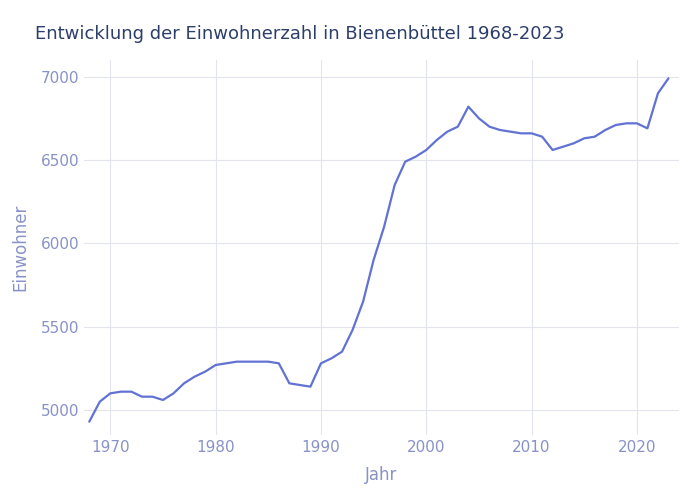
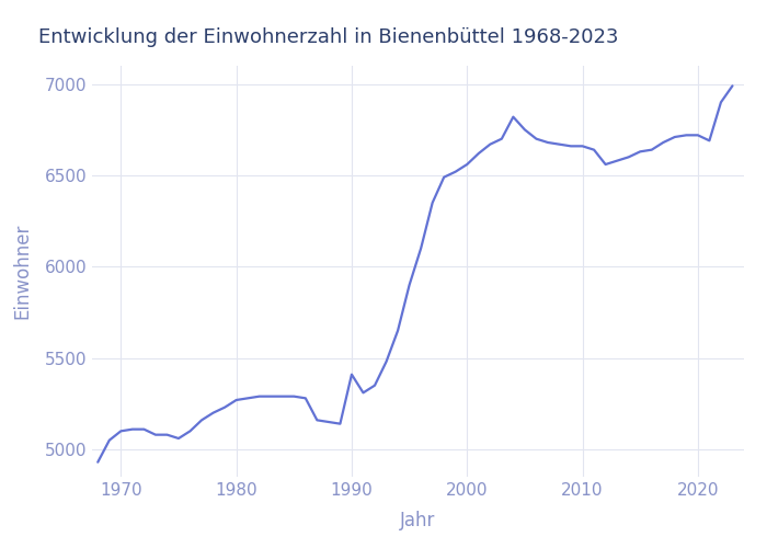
1990: 5280 -> 5410
